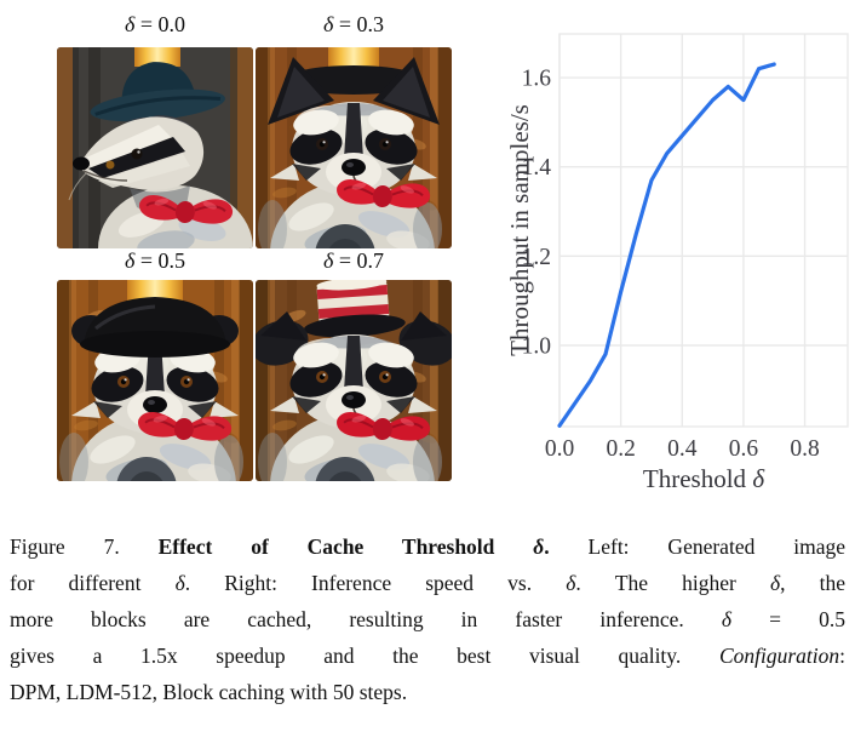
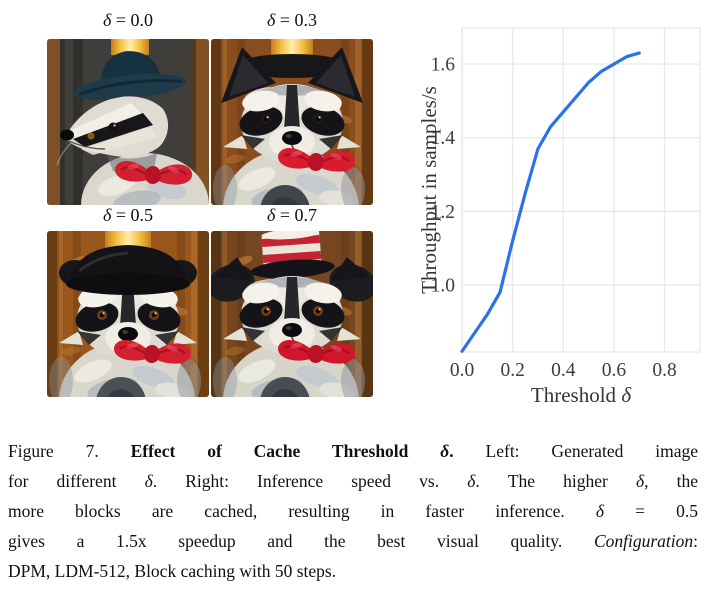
0.6: 1.55 -> 1.60
